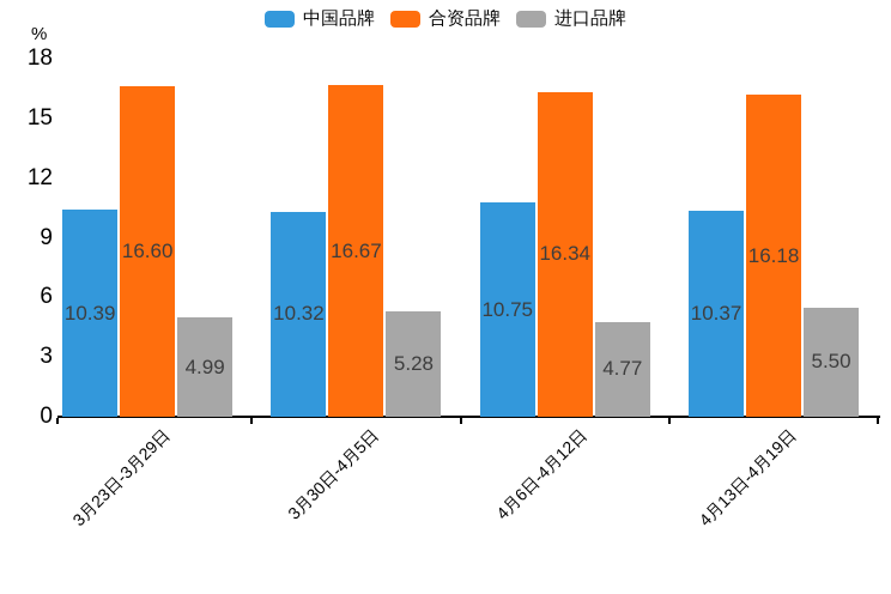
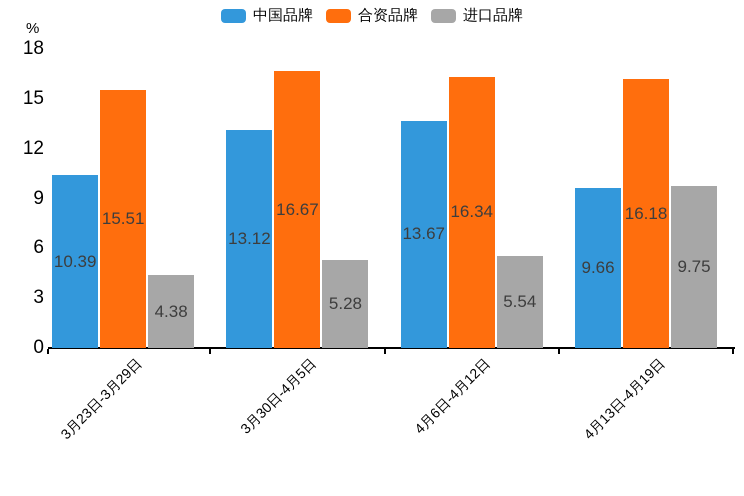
合资品牌/3月23日-3月29日: 16.60 -> 15.51
进口品牌/3月23日-3月29日: 4.99 -> 4.38
中国品牌/3月30日-4月5日: 10.32 -> 13.12
中国品牌/4月6日-4月12日: 10.75 -> 13.67
进口品牌/4月6日-4月12日: 4.77 -> 5.54
中国品牌/4月13日-4月19日: 10.37 -> 9.66
进口品牌/4月13日-4月19日: 5.50 -> 9.75
